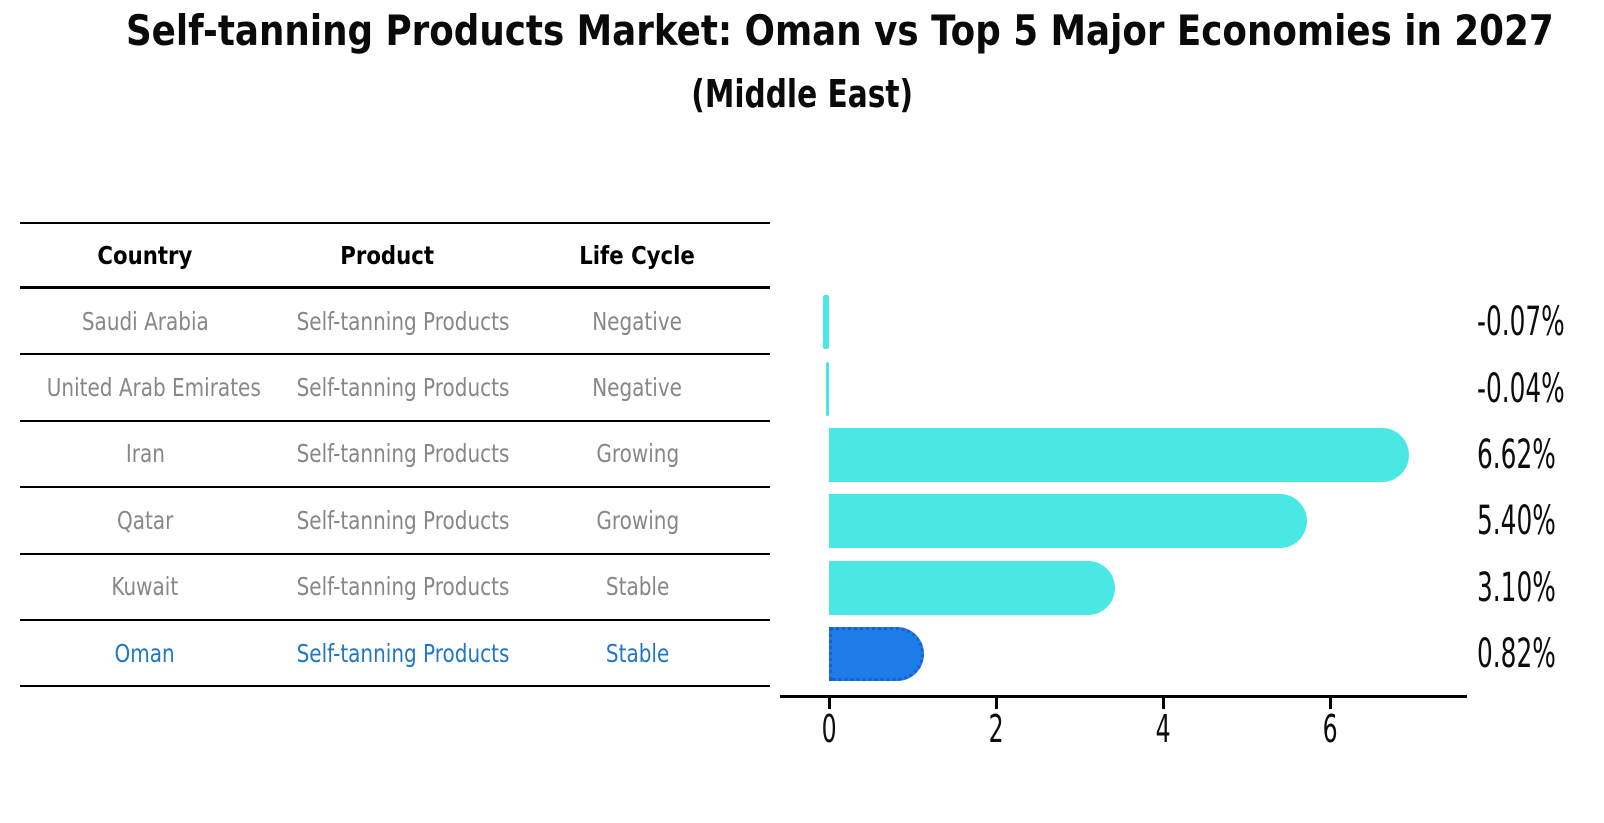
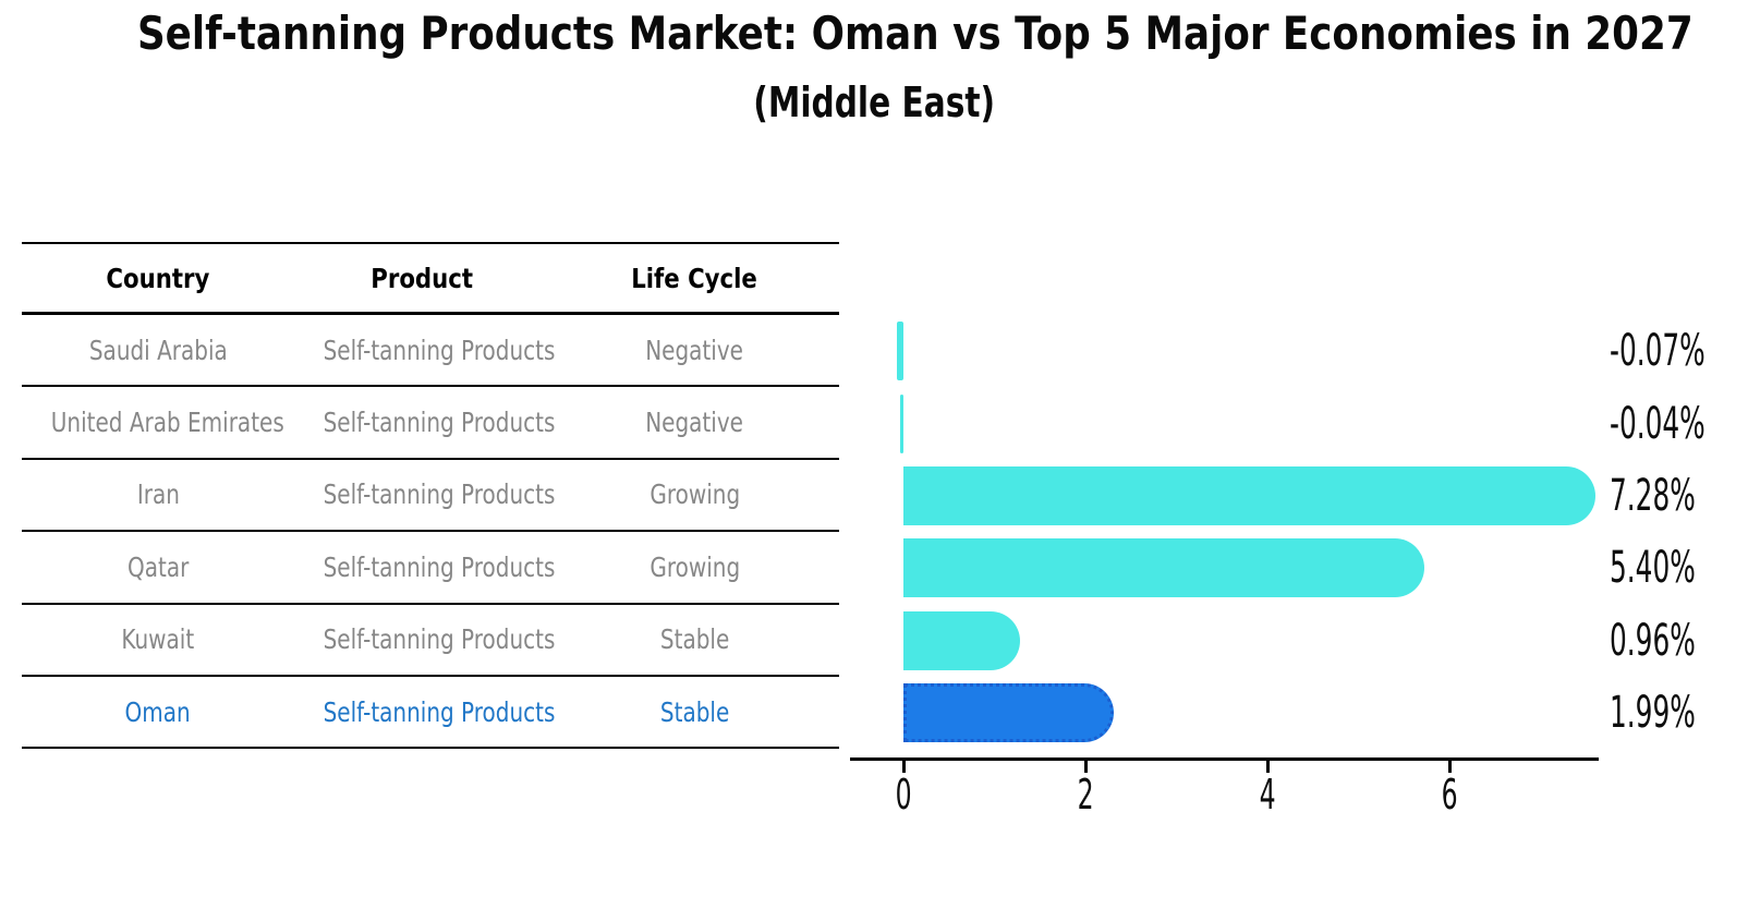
Iran: 6.62% -> 7.28%
Kuwait: 3.10% -> 0.96%
Oman: 0.82% -> 1.99%
